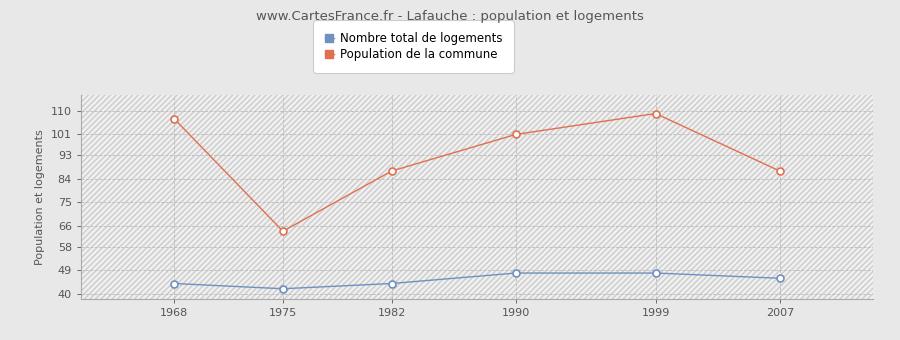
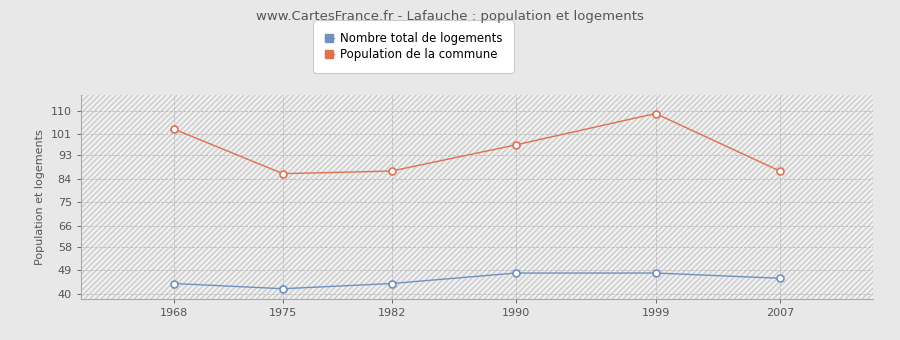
Population de la commune/1968: 107 -> 103
Population de la commune/1975: 64 -> 86
Population de la commune/1990: 101 -> 97
